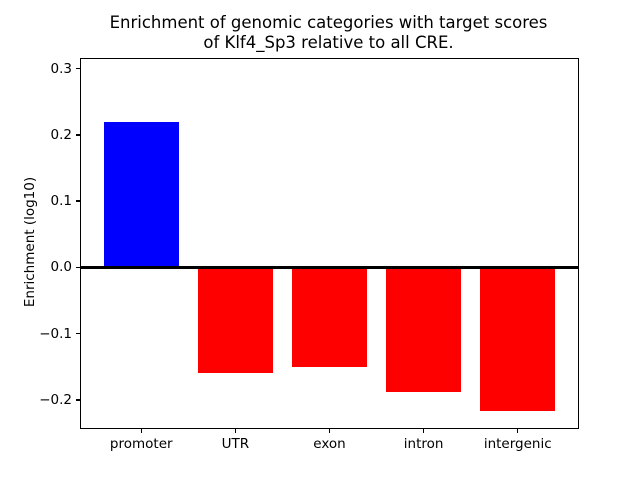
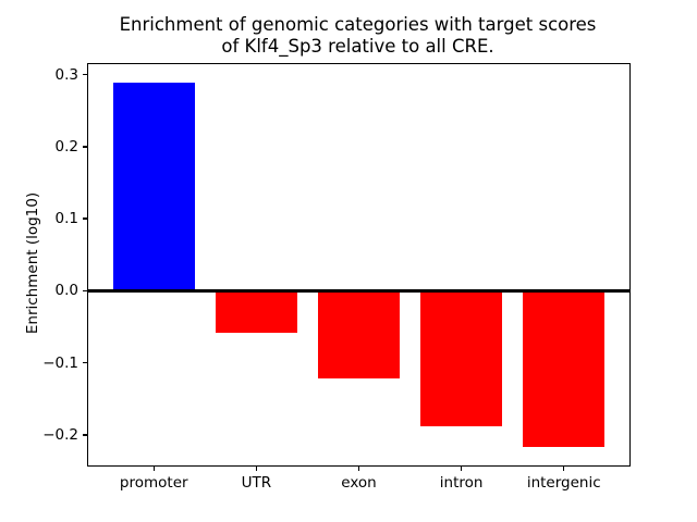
promoter: 0.22 -> 0.29
UTR: -0.16 -> -0.06
exon: -0.15 -> -0.12
